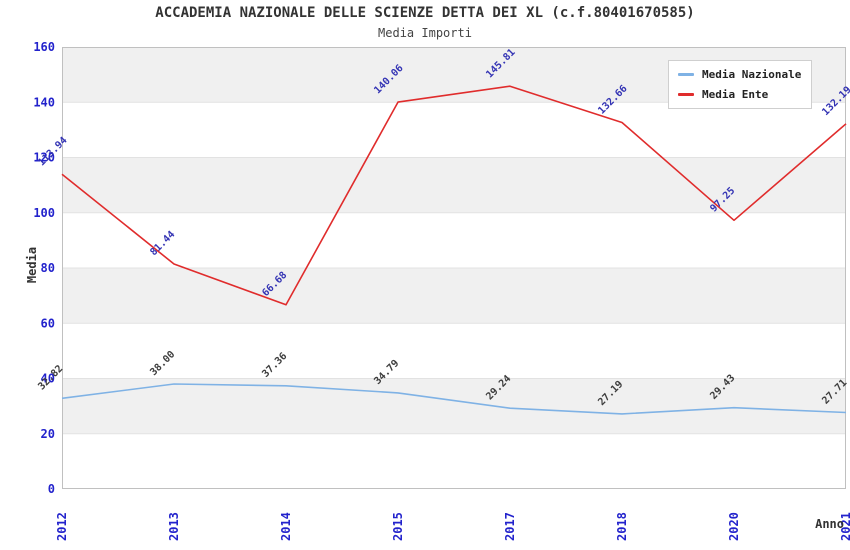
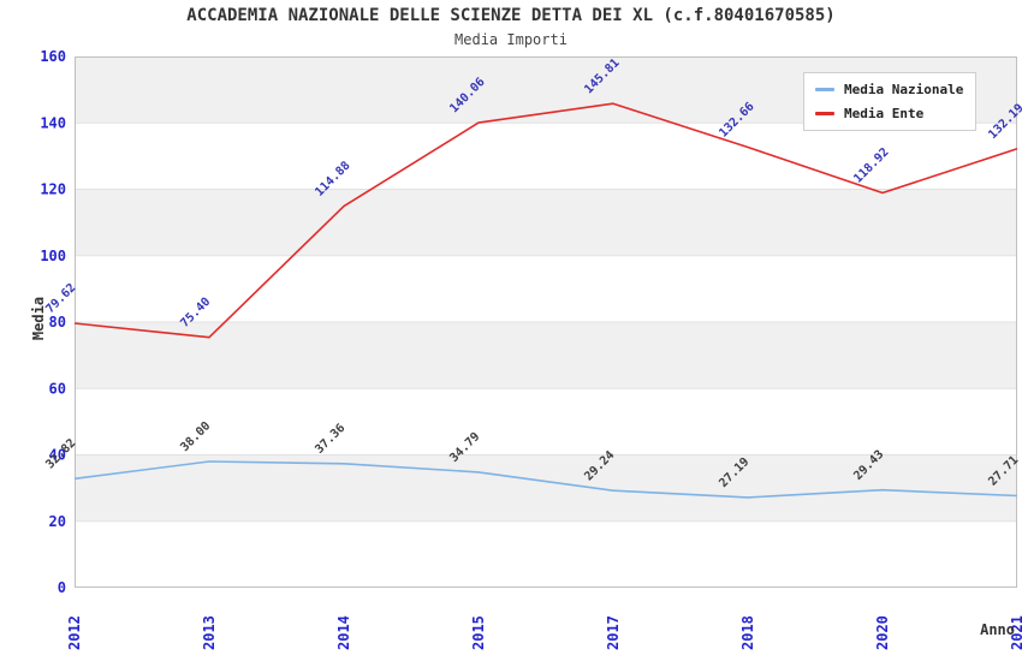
Media Ente/2012: 113.94 -> 79.62
Media Ente/2013: 81.44 -> 75.40
Media Ente/2014: 66.68 -> 114.88
Media Ente/2020: 97.25 -> 118.92
